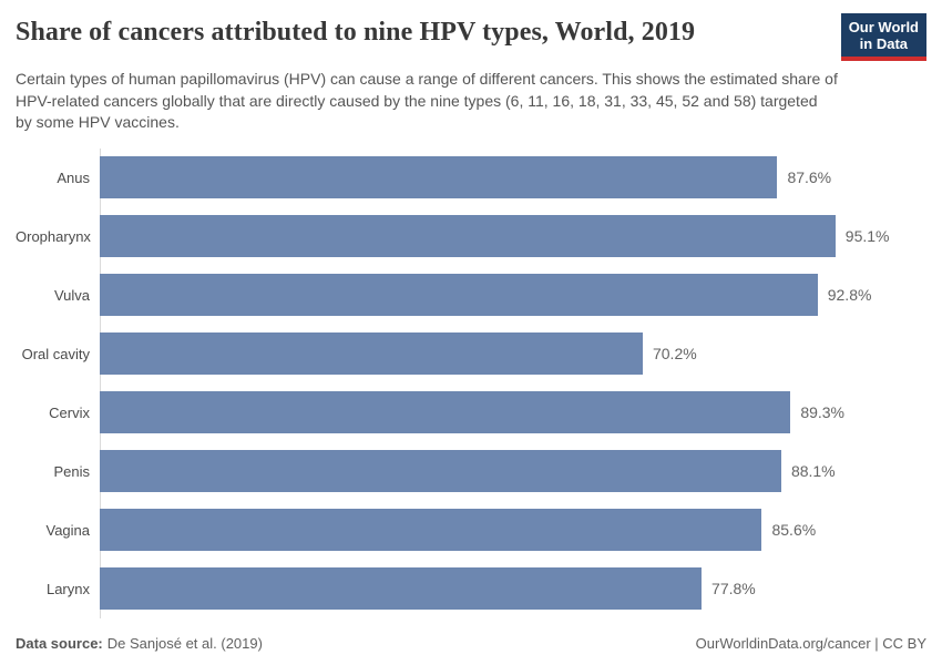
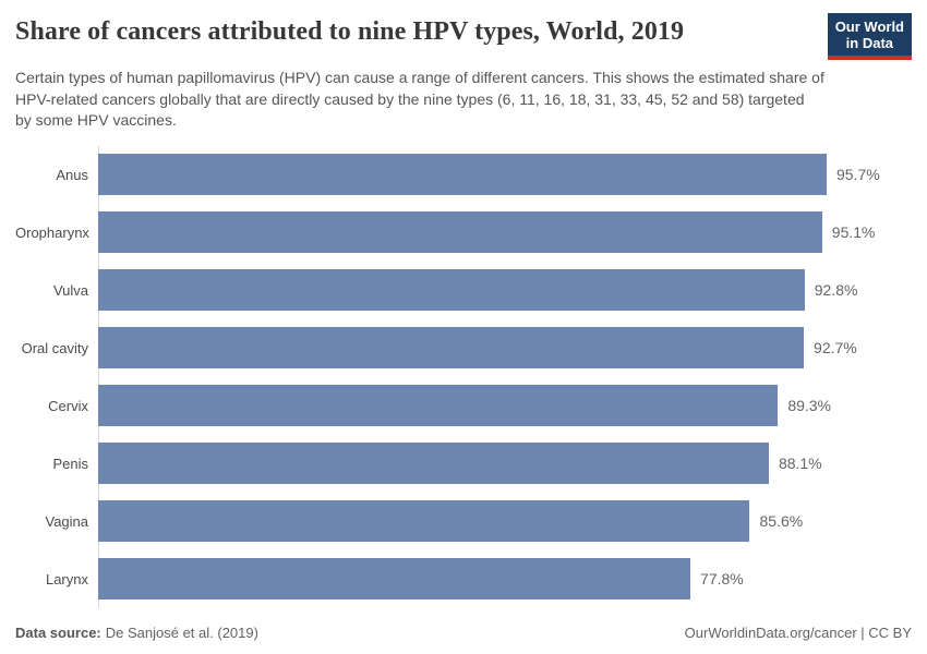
Anus: 87.6% -> 95.7%
Oral cavity: 70.2% -> 92.7%
